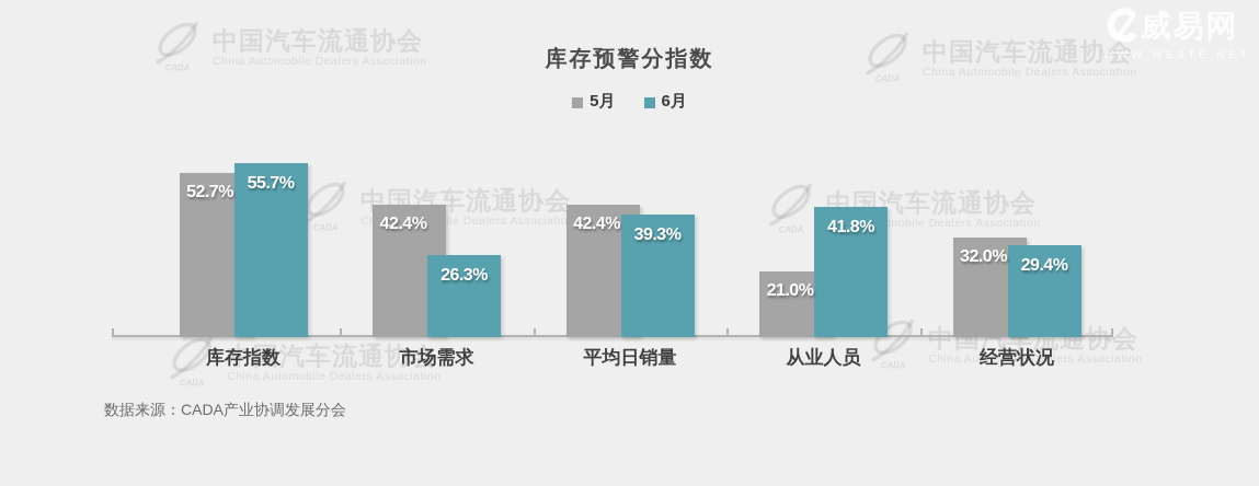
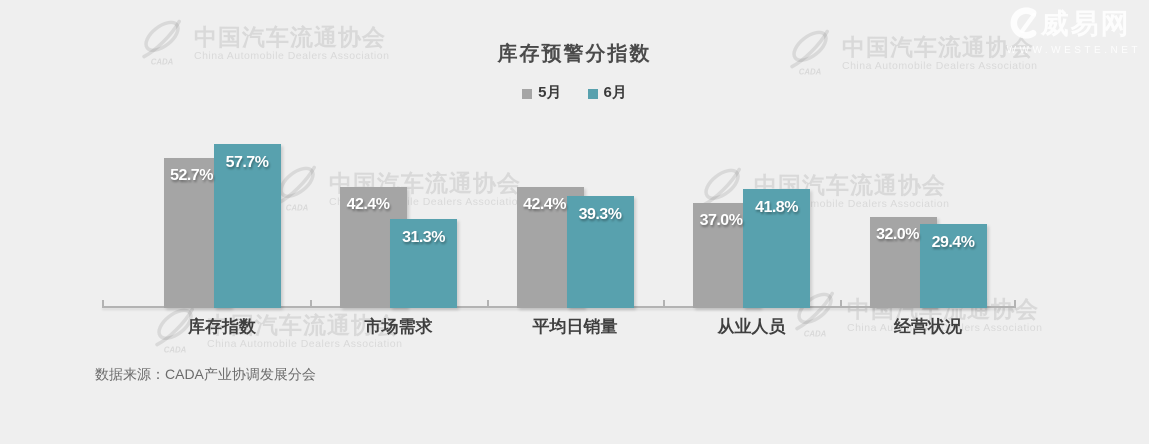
6月/库存指数: 55.7% -> 57.7%
6月/市场需求: 26.3% -> 31.3%
5月/从业人员: 21.0% -> 37.0%
